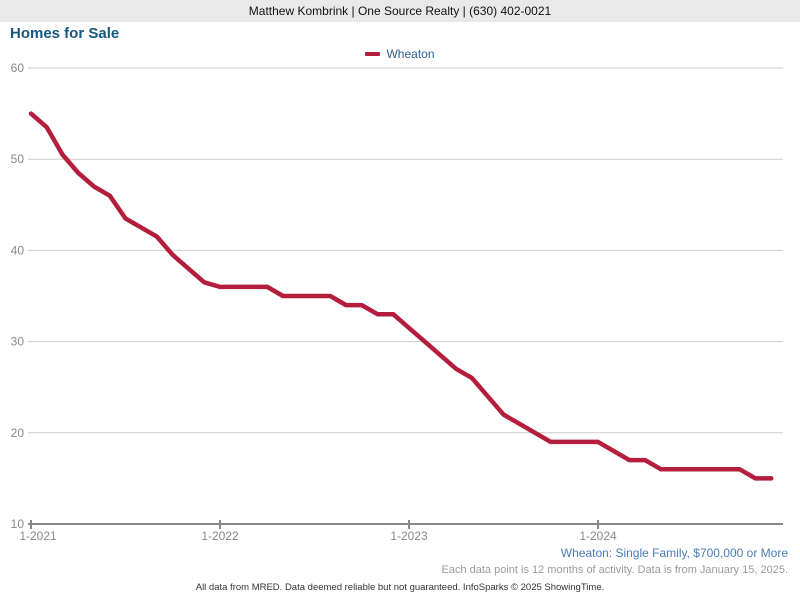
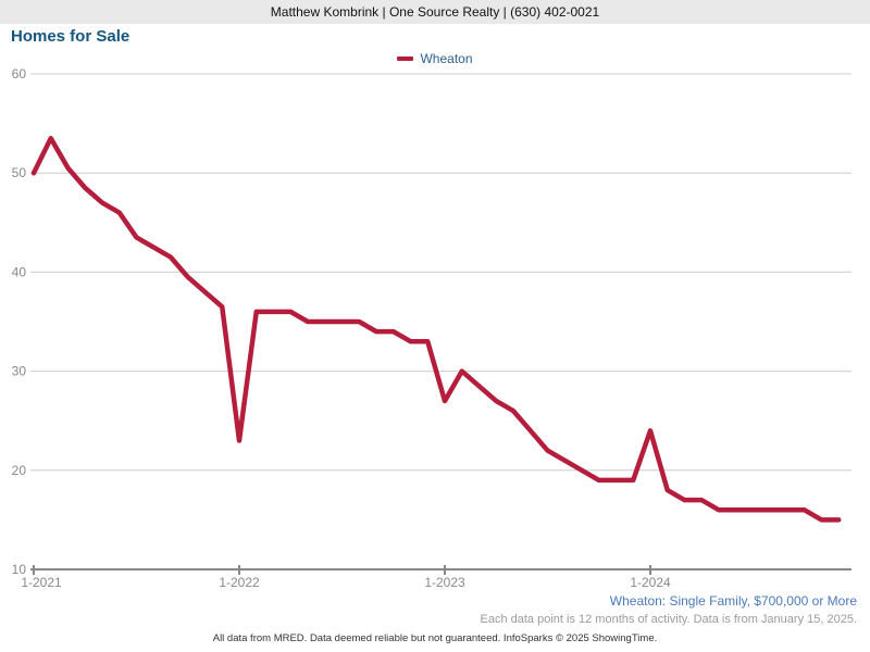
1-2021: 55 -> 50
1-2022: 36 -> 23
1-2023: 32 -> 27
1-2024: 19 -> 24
